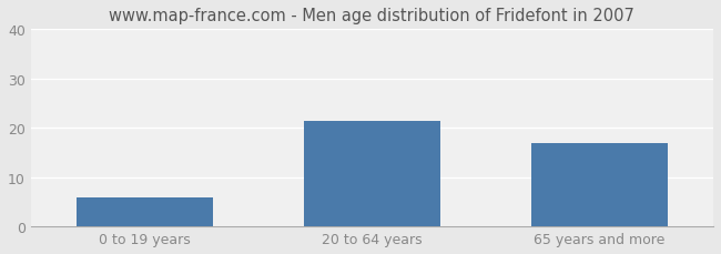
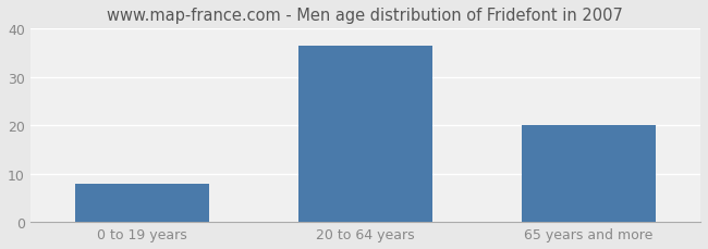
0 to 19 years: 6.0 -> 8.0
20 to 64 years: 21.5 -> 36.5
65 years and more: 17.0 -> 20.0
